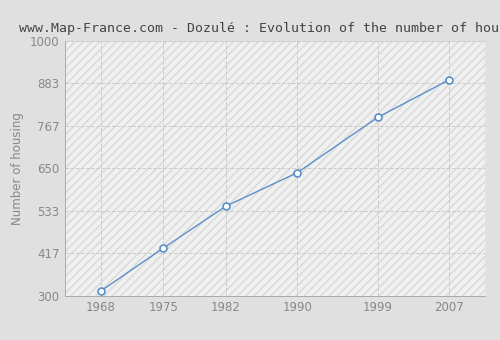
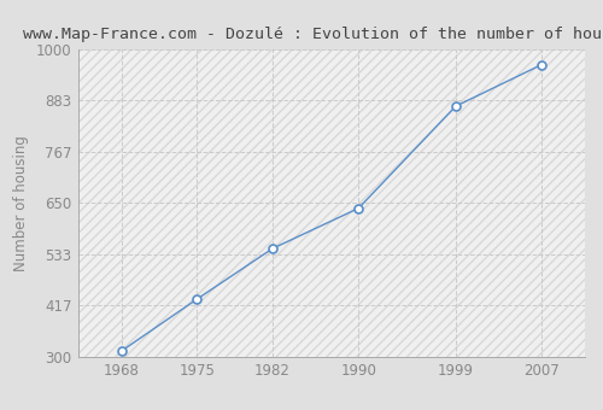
1999: 790 -> 870
2007: 893 -> 965
